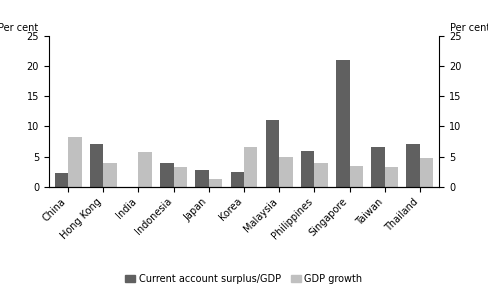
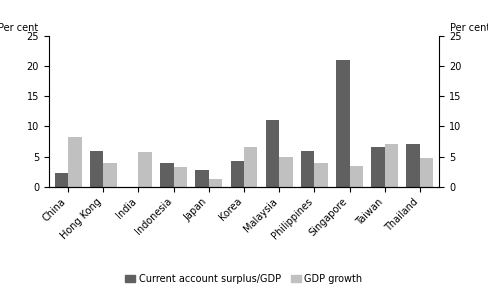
Current account surplus/GDP/Hong Kong: 7.0 -> 6.0
Current account surplus/GDP/Korea: 2.5 -> 4.2
GDP growth/Taiwan: 3.2 -> 7.0
